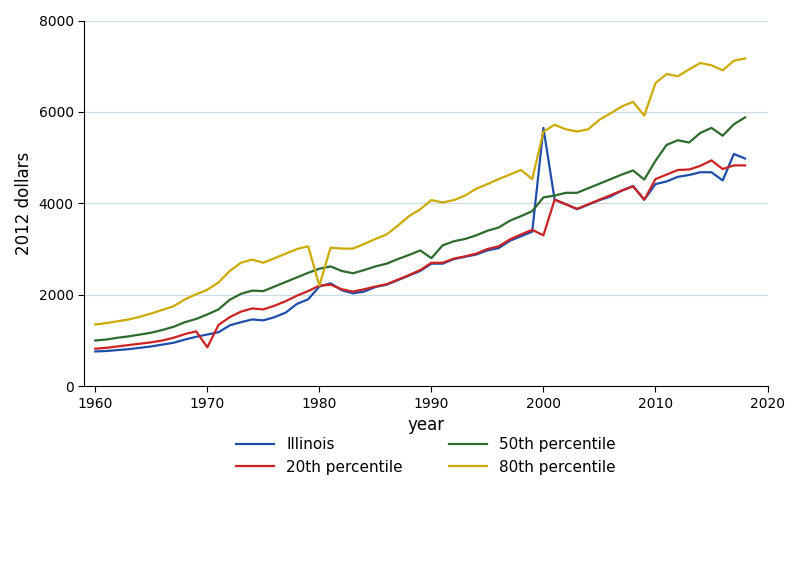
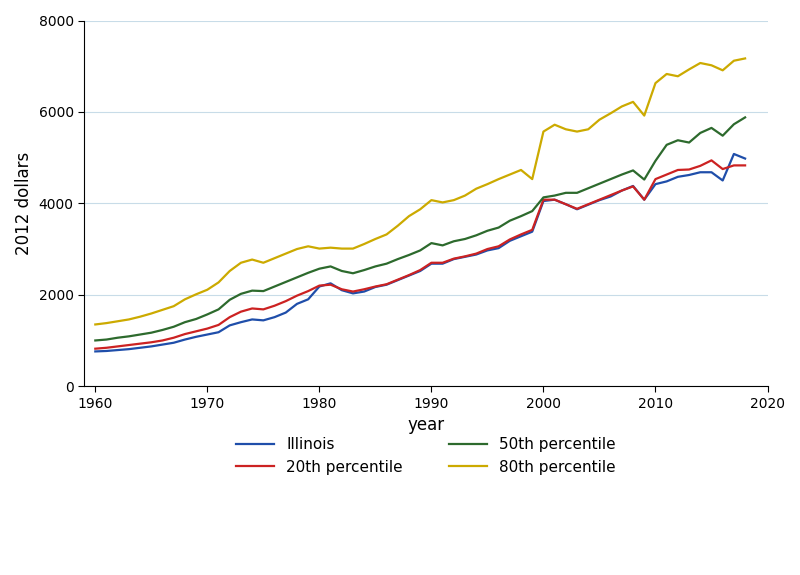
20th percentile/1970: 850 -> 1260
80th percentile/1980: 2200 -> 3010
50th percentile/1990: 2800 -> 3130
Illinois/2000: 5650 -> 4050
20th percentile/2000: 3300 -> 4080
